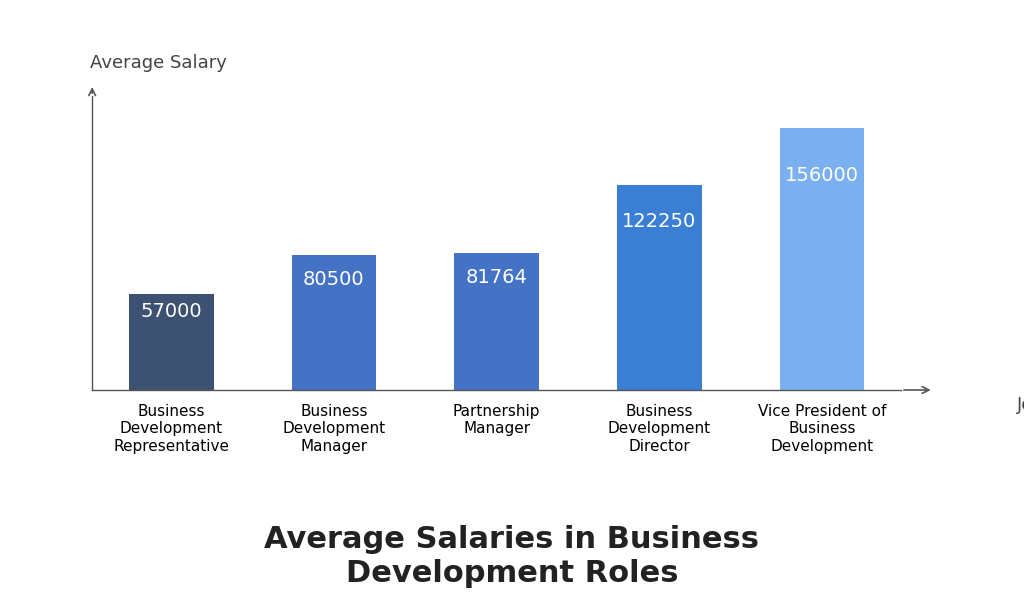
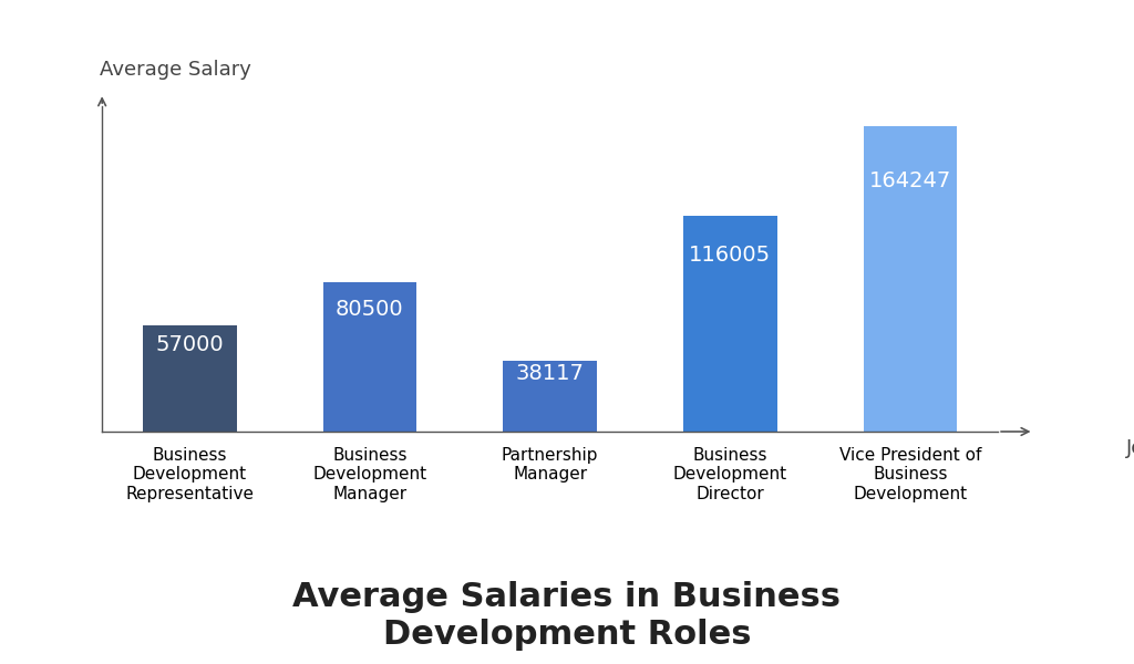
Partnership Manager: 81764 -> 38117
Business Development Director: 122250 -> 116005
Vice President of Business Development: 156000 -> 164247
